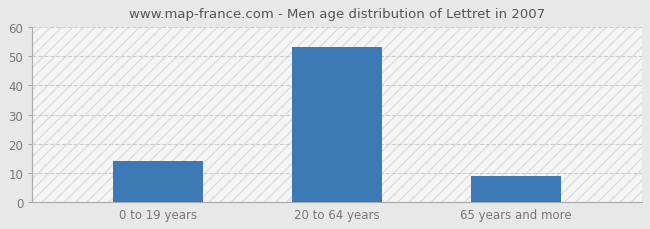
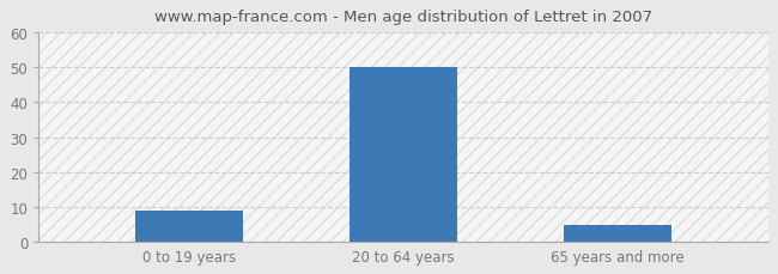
0 to 19 years: 14 -> 9
20 to 64 years: 53 -> 50
65 years and more: 9 -> 5
